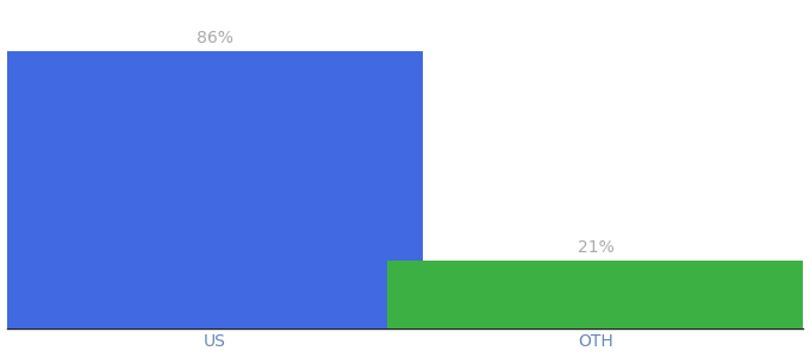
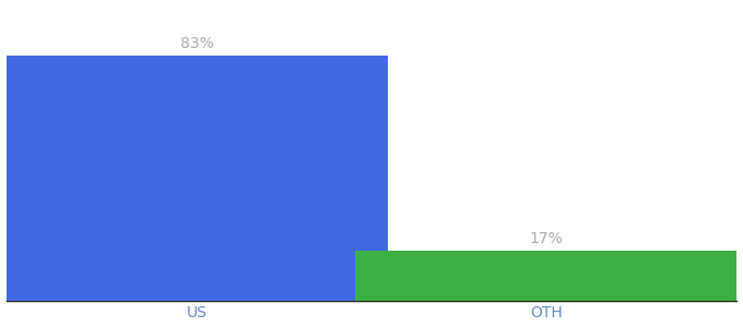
US: 86% -> 83%
OTH: 21% -> 17%
